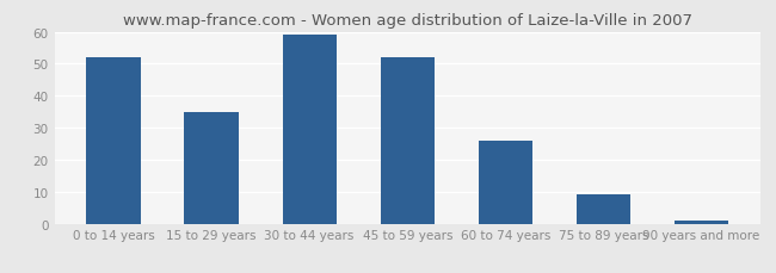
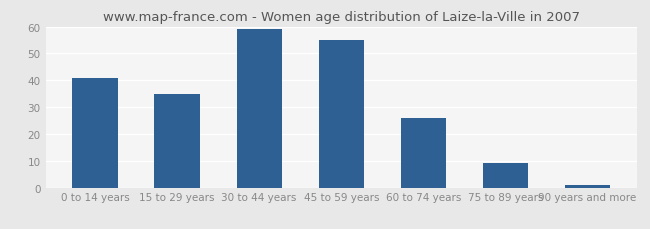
0 to 14 years: 52 -> 41
45 to 59 years: 52 -> 55
